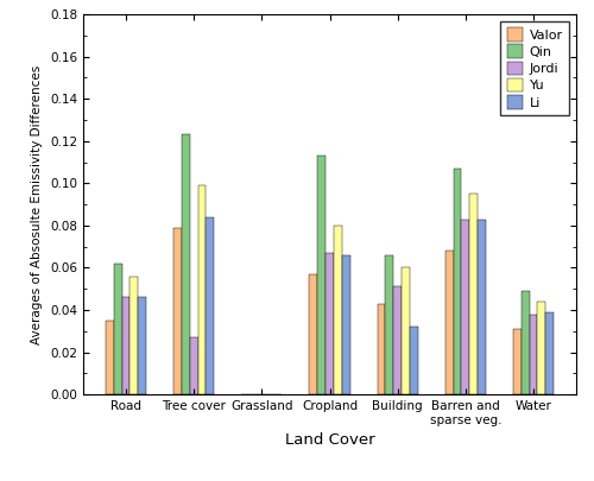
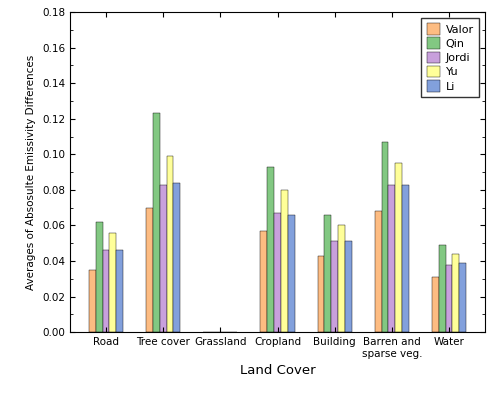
Valor/Tree cover: 0.079 -> 0.070
Jordi/Tree cover: 0.027 -> 0.083
Qin/Cropland: 0.113 -> 0.093
Li/Building: 0.032 -> 0.051
